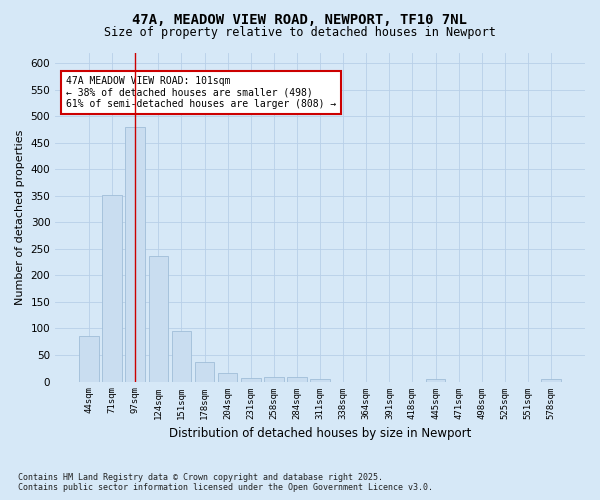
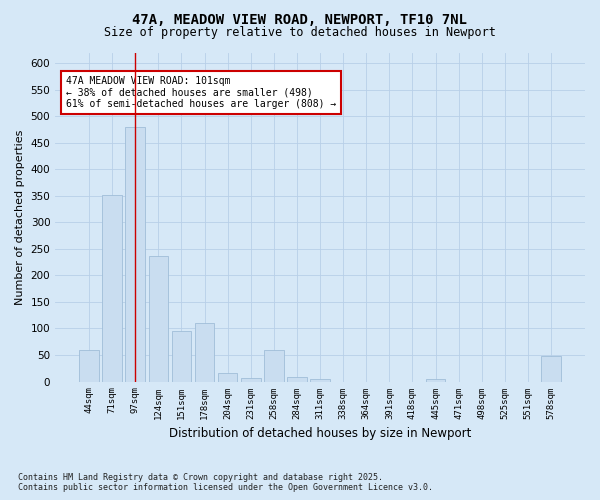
44sqm: 85 -> 60
178sqm: 37 -> 110
258sqm: 8 -> 60
578sqm: 5 -> 48
